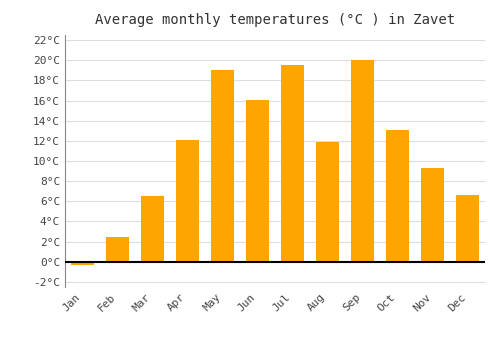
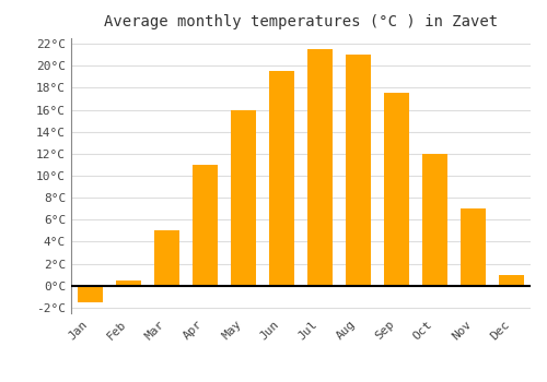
Jan: -0.3°C -> -1.5°C
Feb: 2.5°C -> 0.5°C
Mar: 6.5°C -> 5.0°C
Apr: 12.1°C -> 11.0°C
May: 19.0°C -> 16.0°C
Jun: 16.1°C -> 19.5°C
Jul: 19.5°C -> 21.5°C
Aug: 11.9°C -> 21.0°C
Sep: 20.0°C -> 17.5°C
Oct: 13.1°C -> 12.0°C
Nov: 9.3°C -> 7.0°C
Dec: 6.6°C -> 1.0°C
